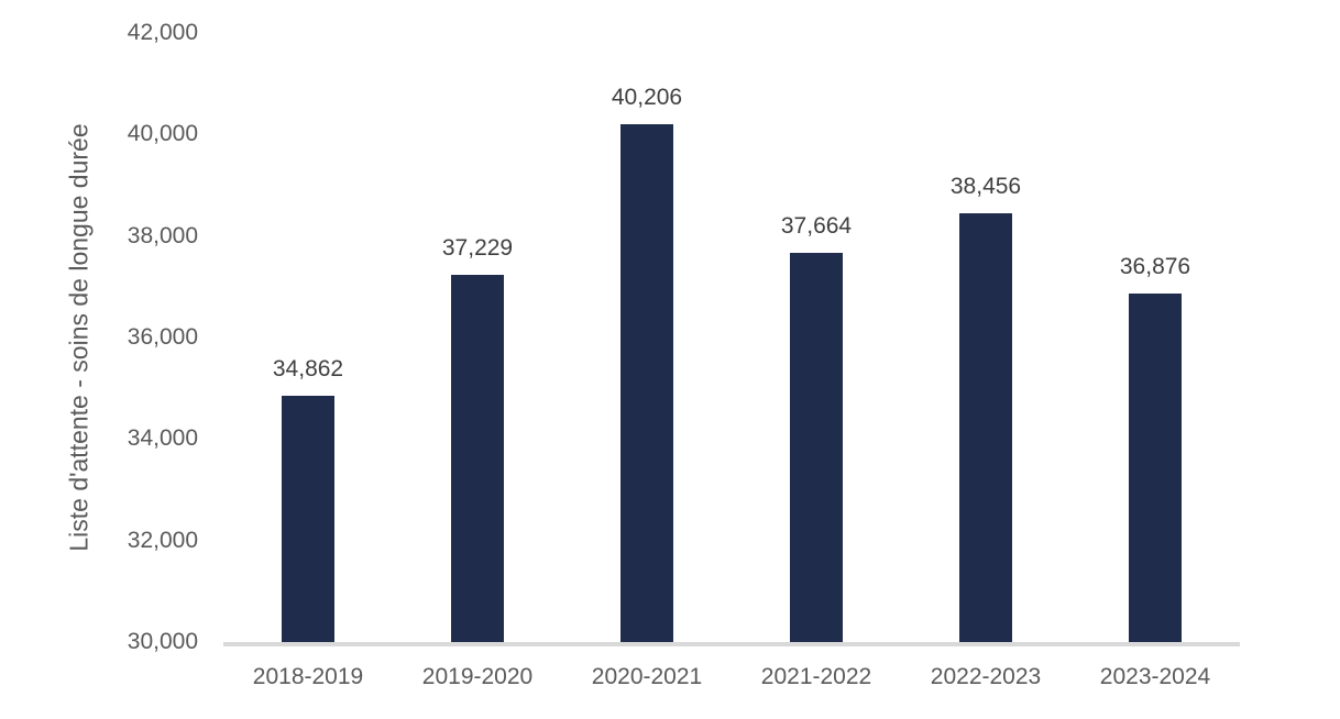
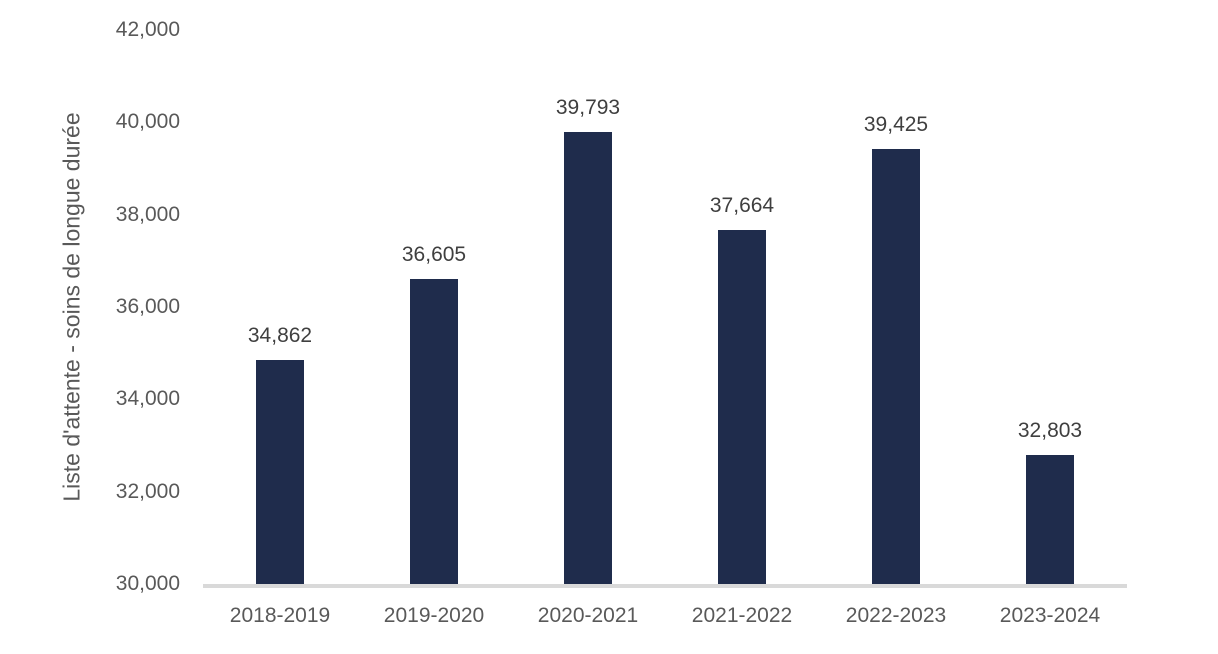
2019-2020: 37,229 -> 36,605
2020-2021: 40,206 -> 39,793
2022-2023: 38,456 -> 39,425
2023-2024: 36,876 -> 32,803
